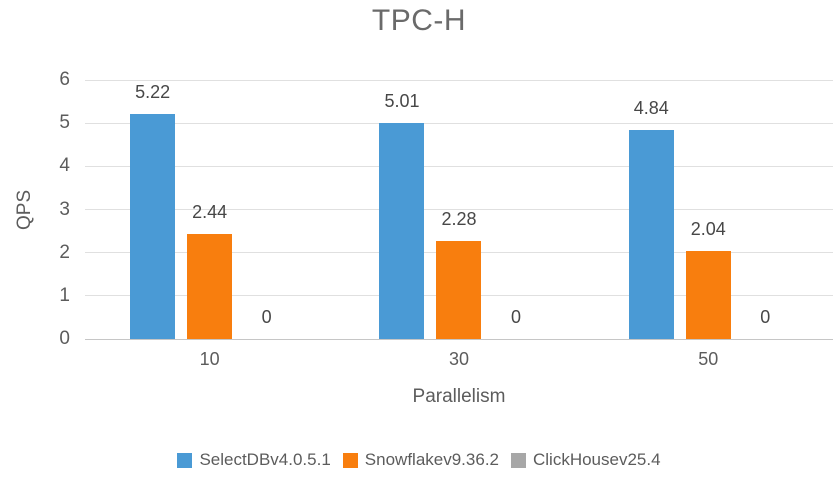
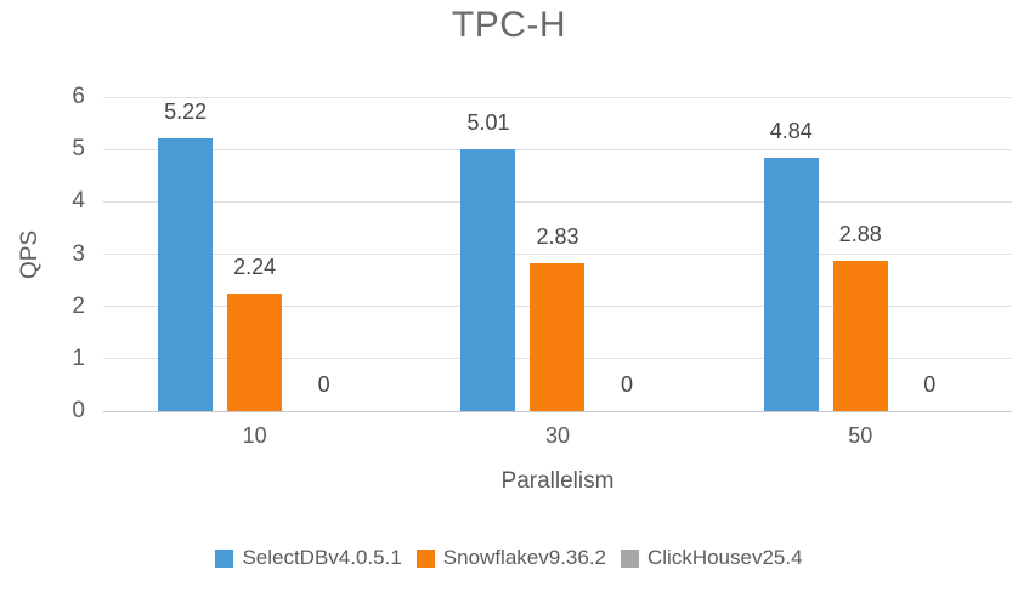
Snowflakev9.36.2/10: 2.44 -> 2.24
Snowflakev9.36.2/30: 2.28 -> 2.83
Snowflakev9.36.2/50: 2.04 -> 2.88
